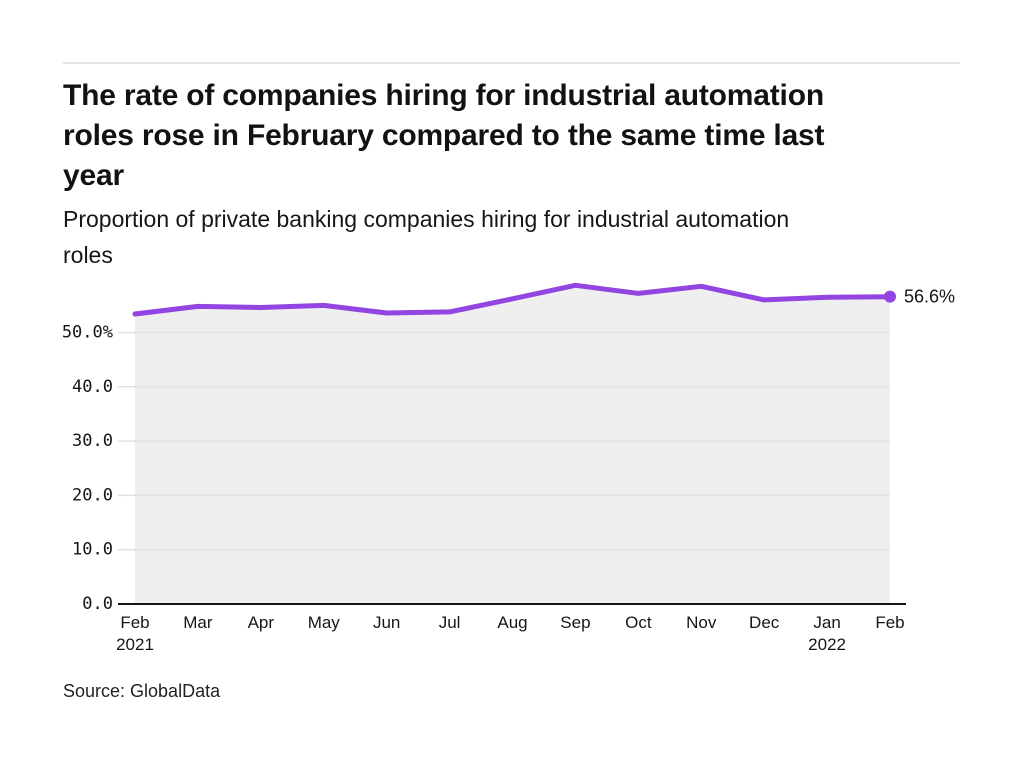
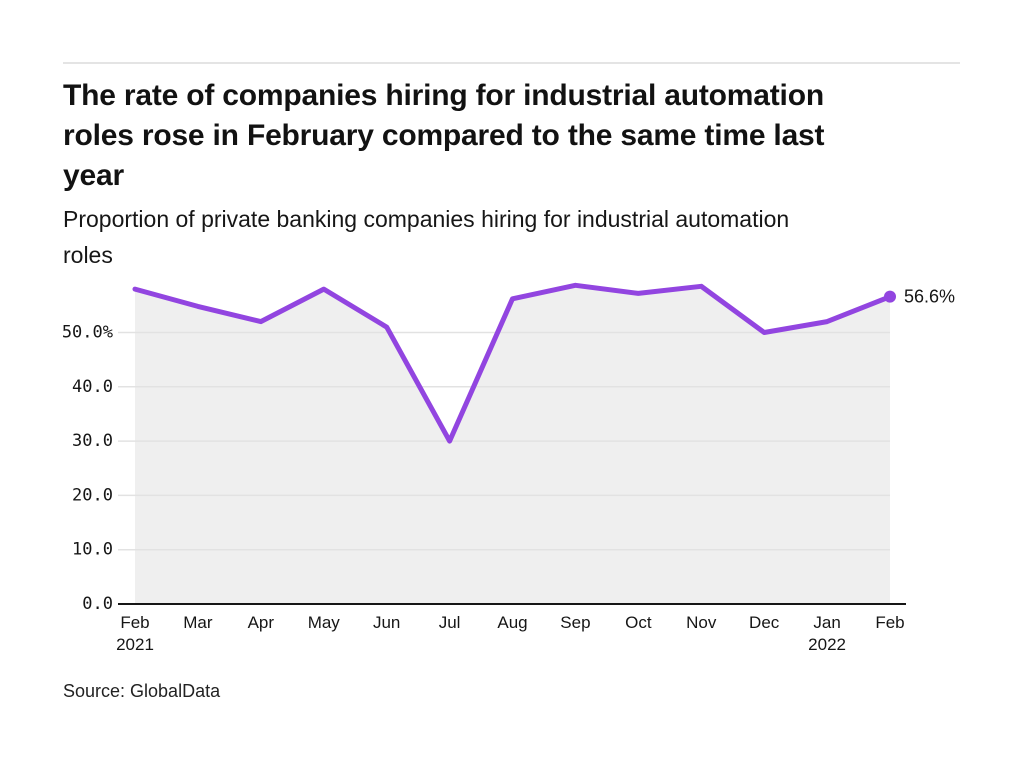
Feb 2021: 53% -> 58%
Apr: 55% -> 52%
May: 55% -> 58%
Jun: 54% -> 51%
Jul: 54% -> 30%
Dec: 56% -> 50%
Jan 2022: 56% -> 52%
